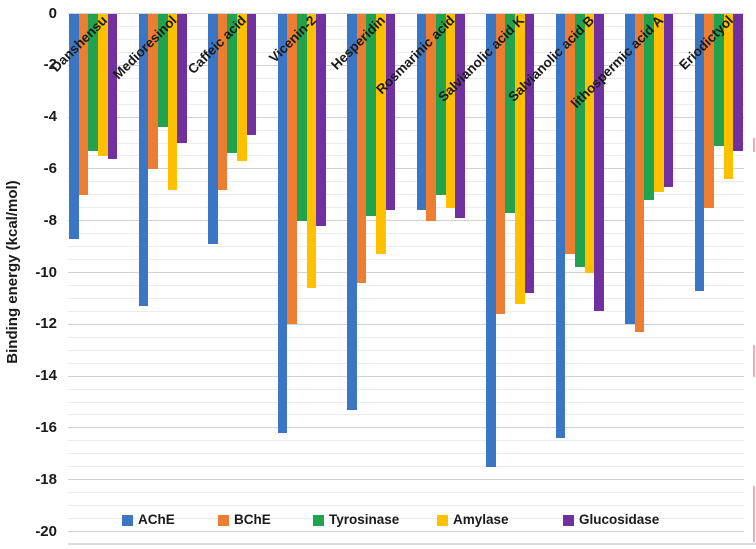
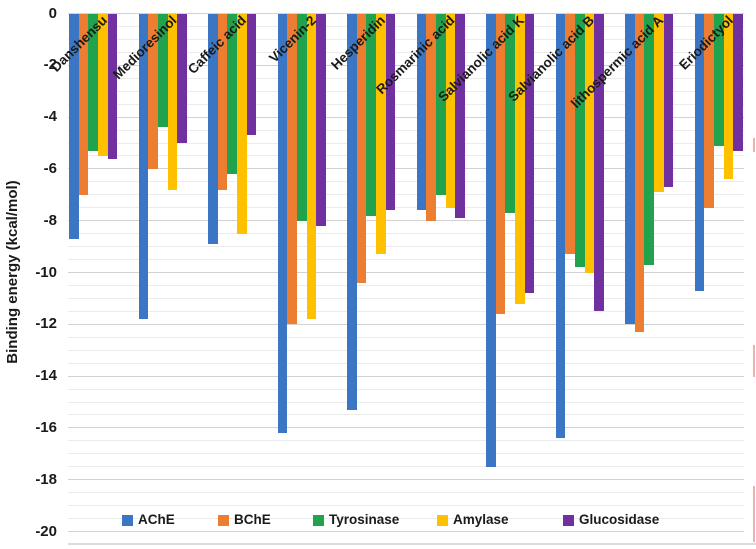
AChE/Medioresinol: -11.3 -> -11.8
Tyrosinase/Caffeic acid: -5.4 -> -6.2
Amylase/Caffeic acid: -5.7 -> -8.5
Amylase/Vicenin-2: -10.6 -> -11.8
Tyrosinase/lithospermic acid A: -7.2 -> -9.7
